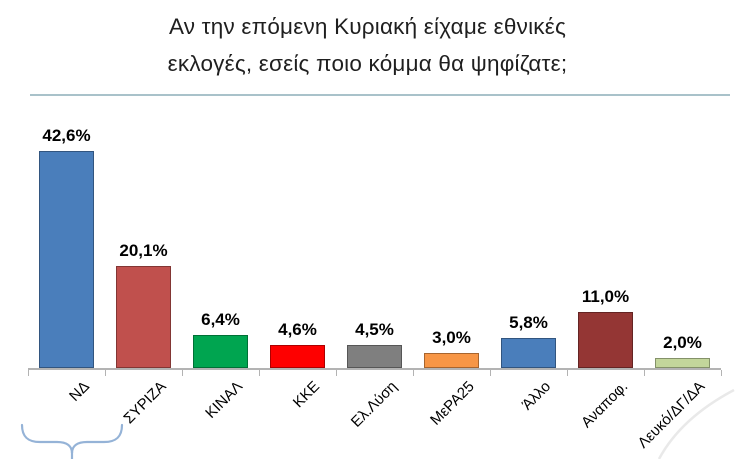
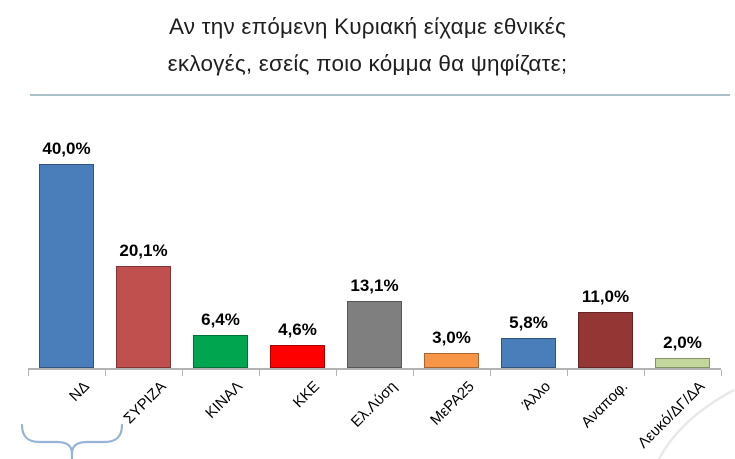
ΝΔ: 42,6% -> 40,0%
Ελ.Λύση: 4,5% -> 13,1%
